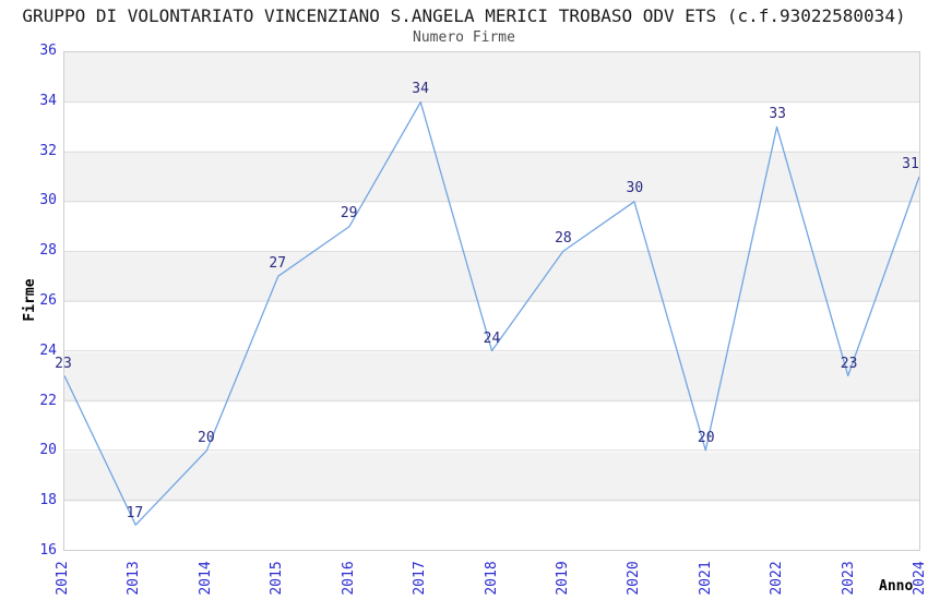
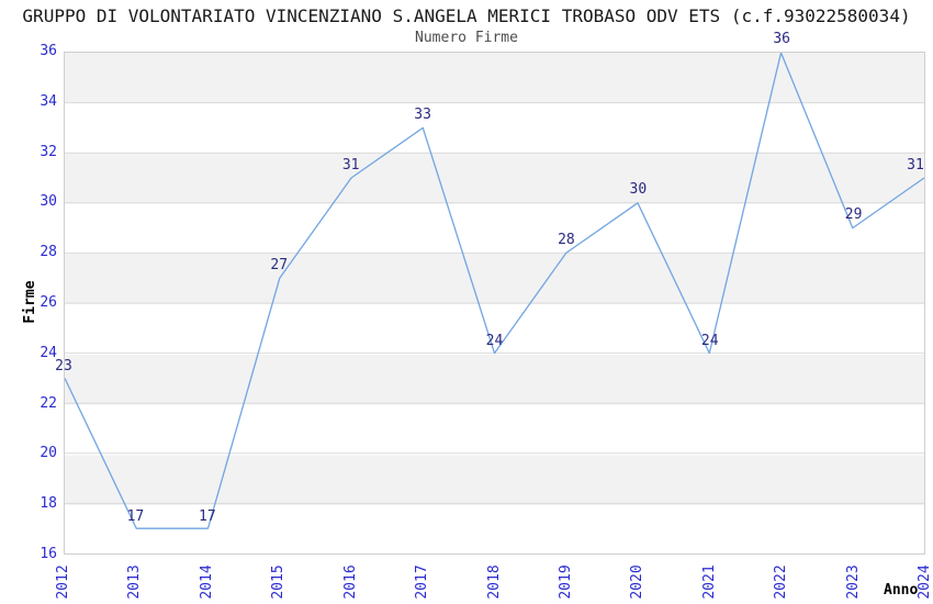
2014: 20 -> 17
2016: 29 -> 31
2017: 34 -> 33
2021: 20 -> 24
2022: 33 -> 36
2023: 23 -> 29
